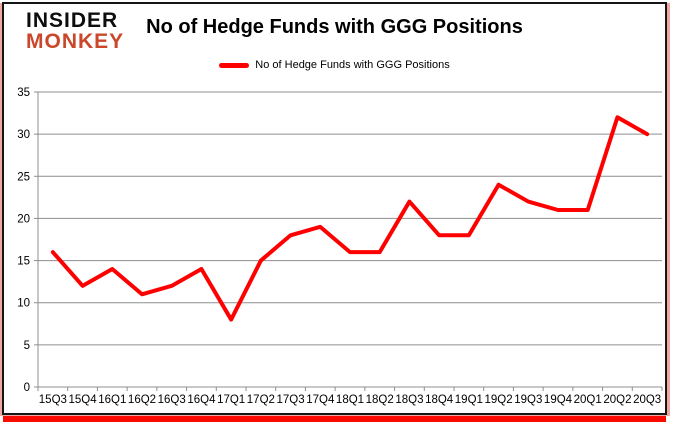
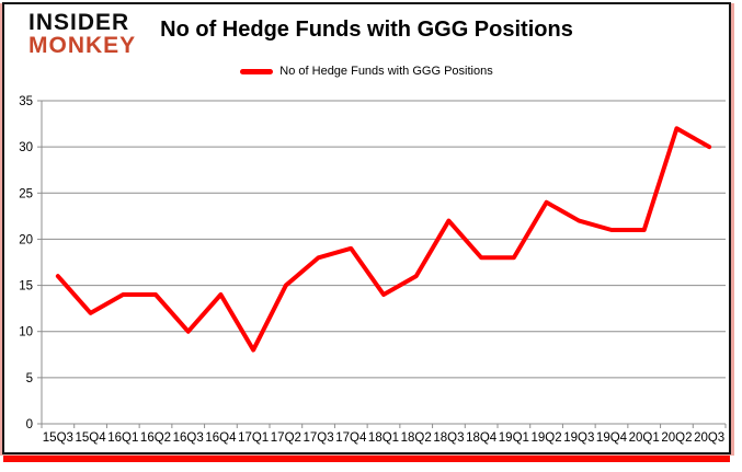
16Q2: 11 -> 14
16Q3: 12 -> 10
18Q1: 16 -> 14
